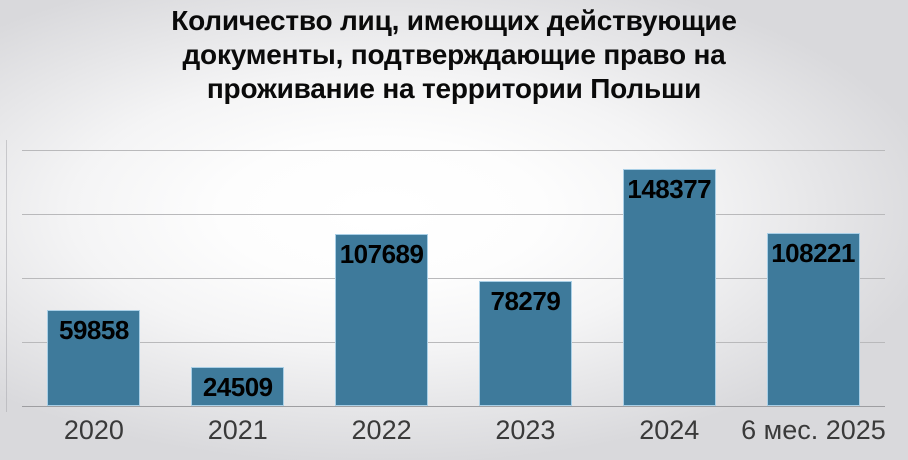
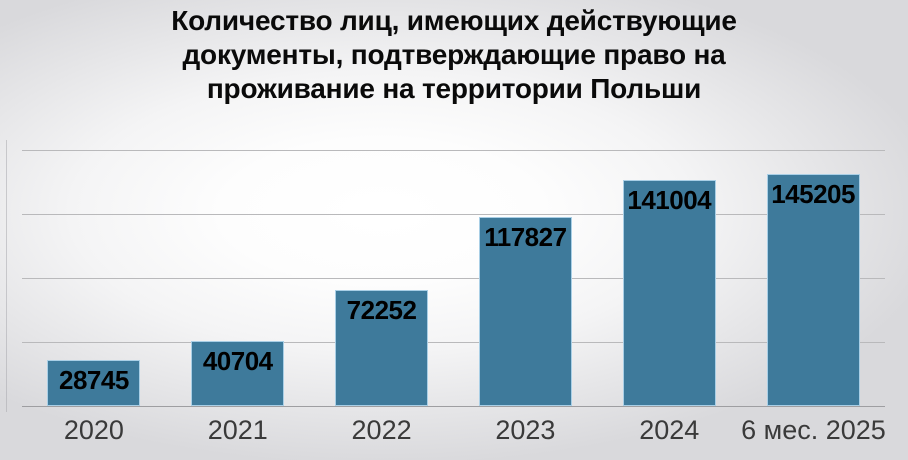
2020: 59858 -> 28745
2021: 24509 -> 40704
2022: 107689 -> 72252
2023: 78279 -> 117827
2024: 148377 -> 141004
6 мес. 2025: 108221 -> 145205
